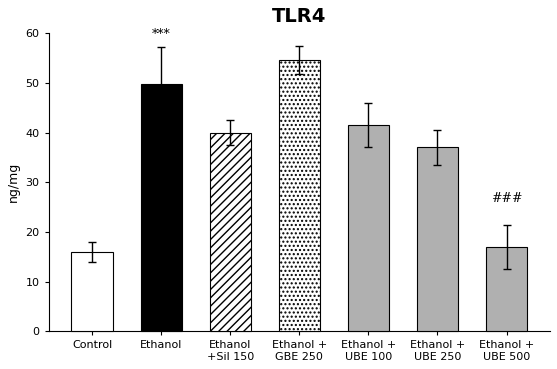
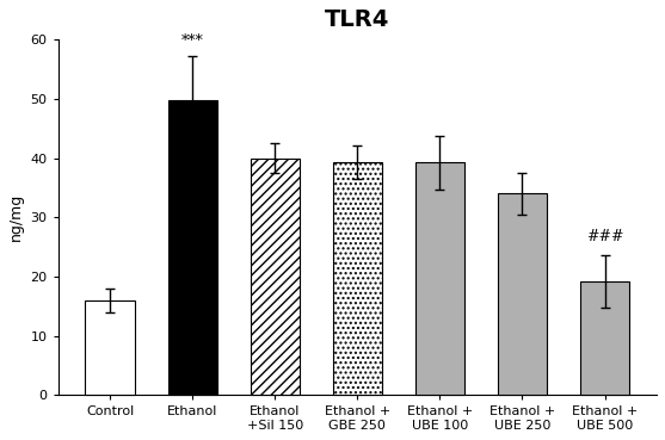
Ethanol + GBE 250: 54.5 -> 39.3
Ethanol + UBE 100: 41.5 -> 39.2
Ethanol + UBE 250: 37.0 -> 34.0
Ethanol + UBE 500: 17.0 -> 19.2
